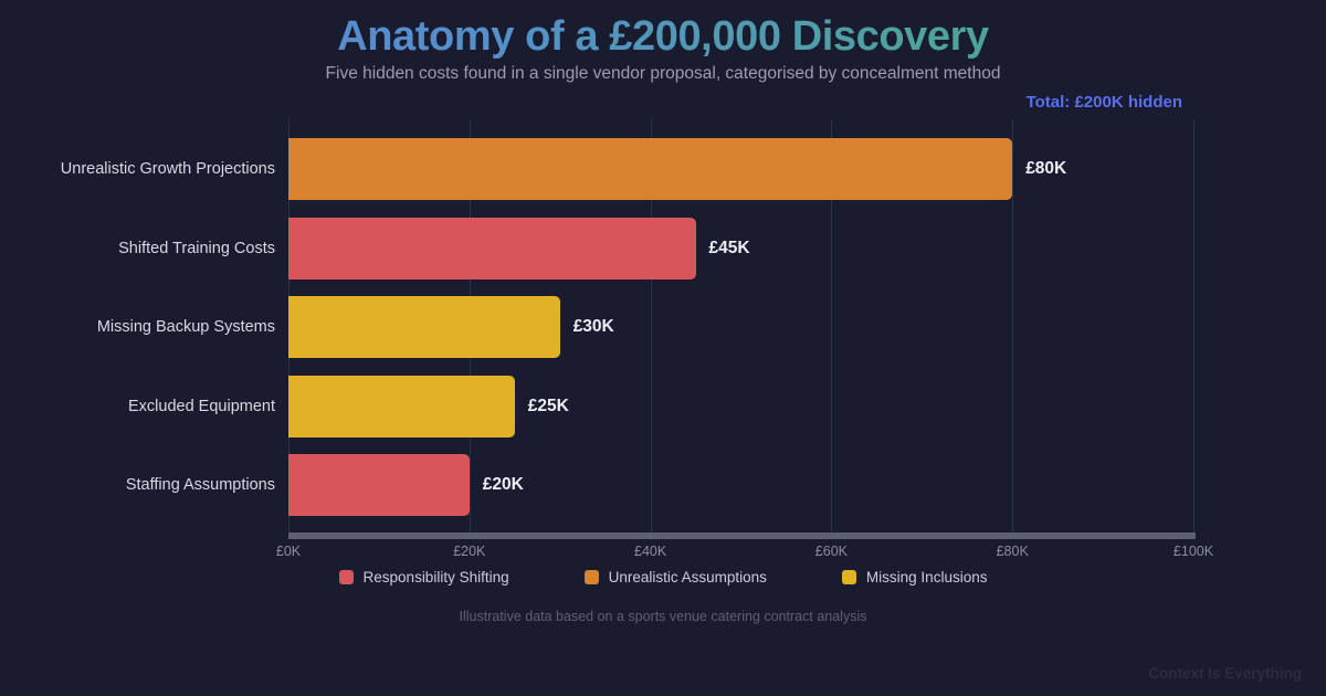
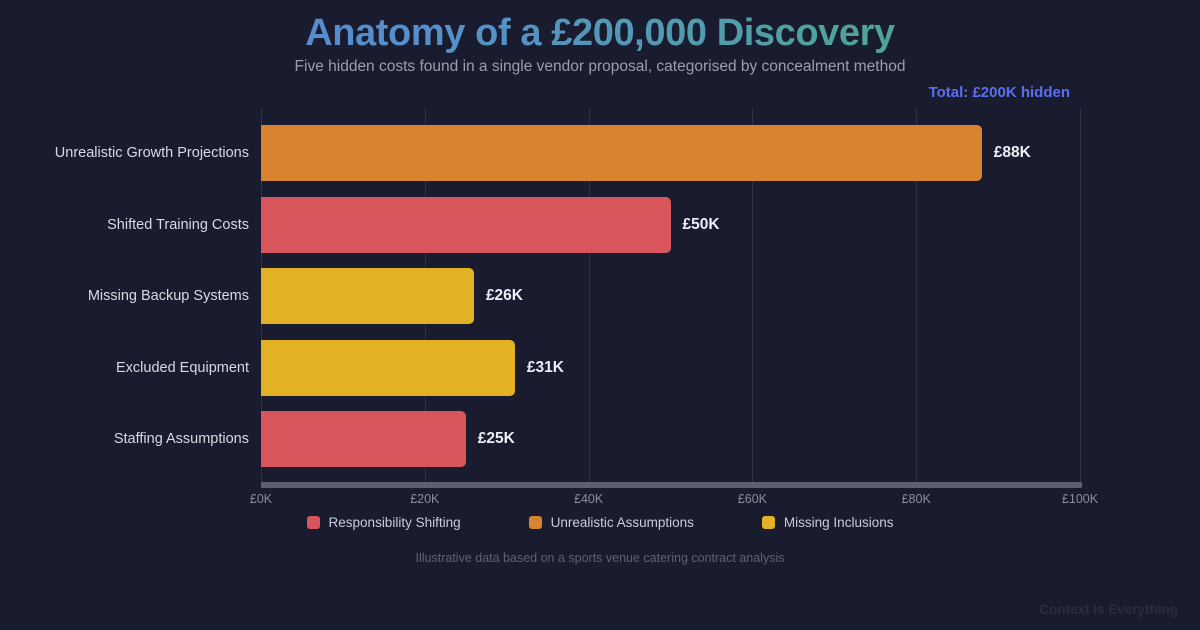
Unrealistic Growth Projections: £80K -> £88K
Shifted Training Costs: £45K -> £50K
Missing Backup Systems: £30K -> £26K
Excluded Equipment: £25K -> £31K
Staffing Assumptions: £20K -> £25K
